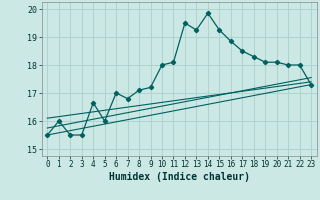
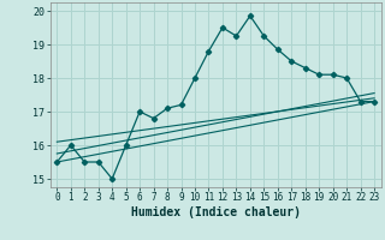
4: 16.65 -> 15.00
11: 18.10 -> 18.80
22: 18.00 -> 17.30
